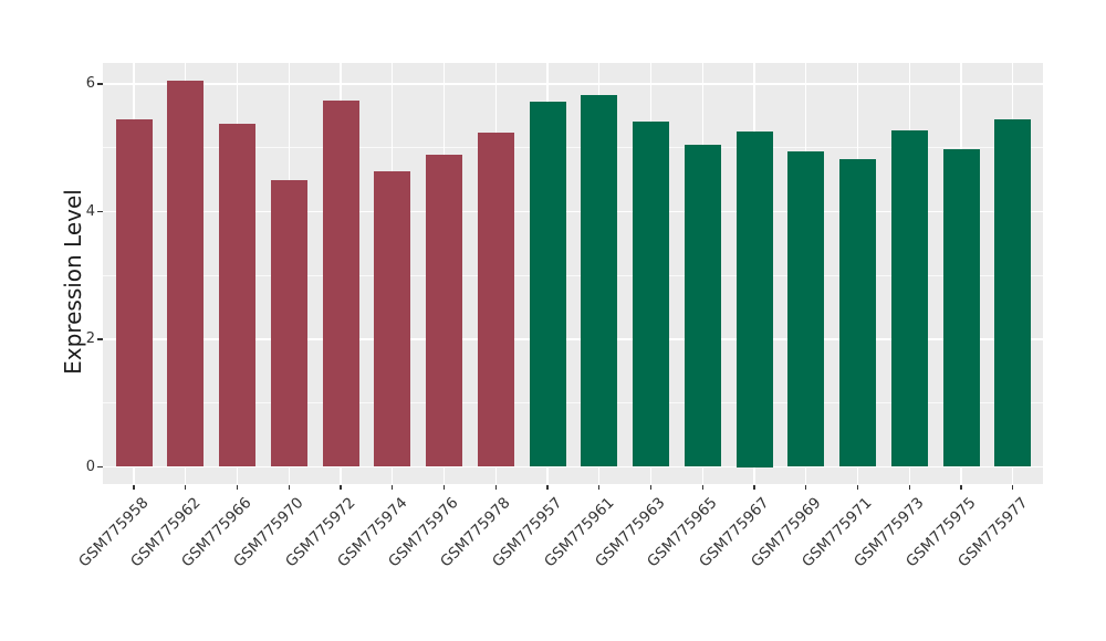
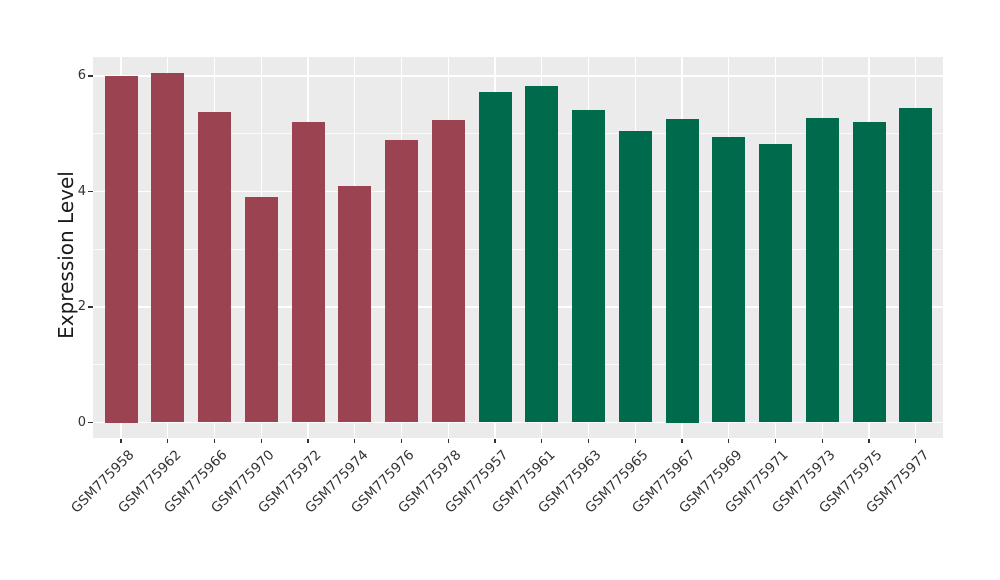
GSM775958: 5.5 -> 6.0
GSM775970: 4.5 -> 3.9
GSM775972: 5.7 -> 5.2
GSM775974: 4.6 -> 4.1
GSM775975: 5.0 -> 5.2
